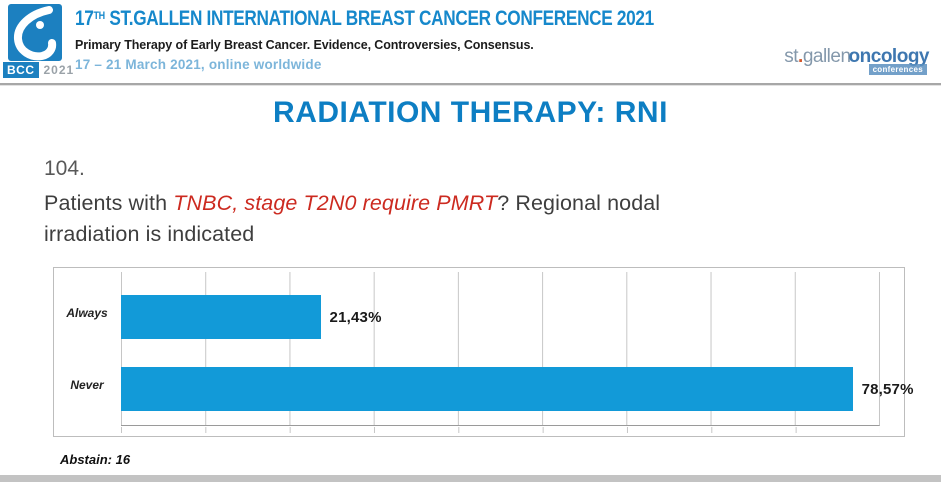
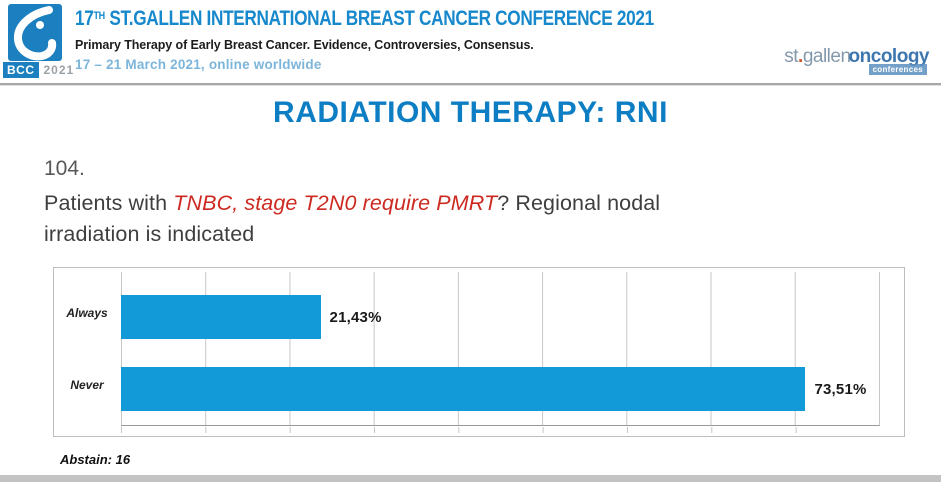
Never: 78,57% -> 73,51%
